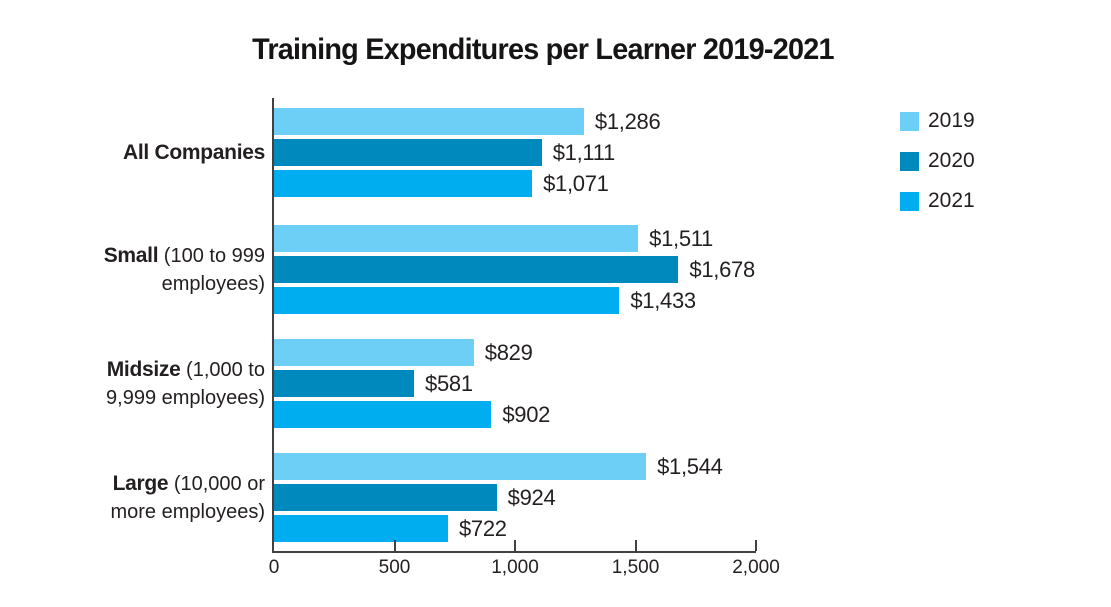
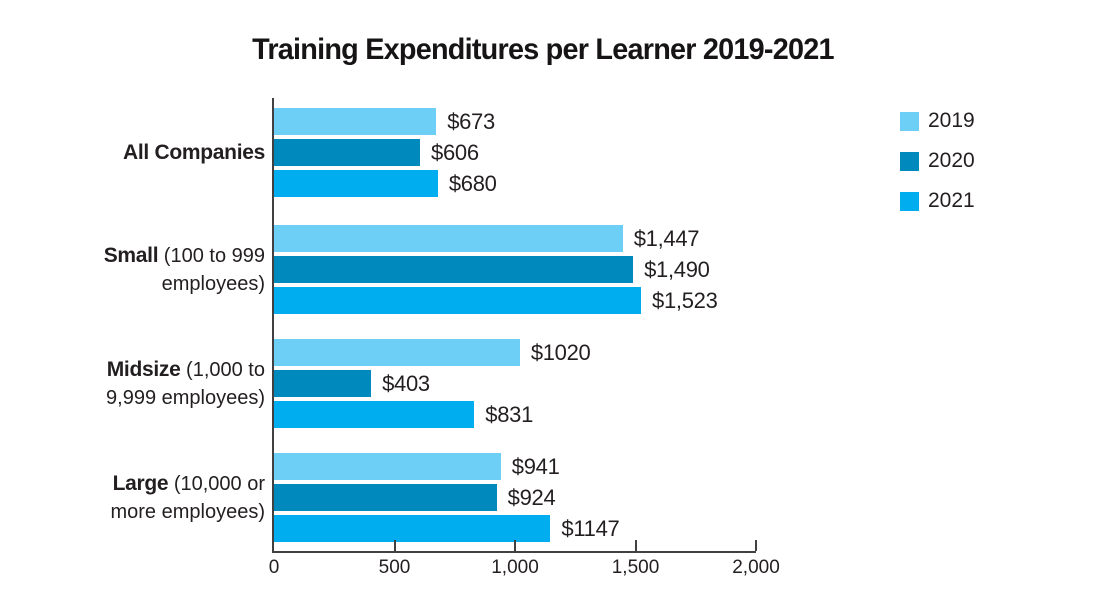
2019/All Companies: $1,286 -> $673
2020/All Companies: $1,111 -> $606
2021/All Companies: $1,071 -> $680
2019/Small (100 to 999 employees): $1,511 -> $1,447
2020/Small (100 to 999 employees): $1,678 -> $1,490
2021/Small (100 to 999 employees): $1,433 -> $1,523
2019/Midsize (1,000 to 9,999 employees): $829 -> $1020
2020/Midsize (1,000 to 9,999 employees): $581 -> $403
2021/Midsize (1,000 to 9,999 employees): $902 -> $831
2019/Large (10,000 or more employees): $1,544 -> $941
2021/Large (10,000 or more employees): $722 -> $1147
